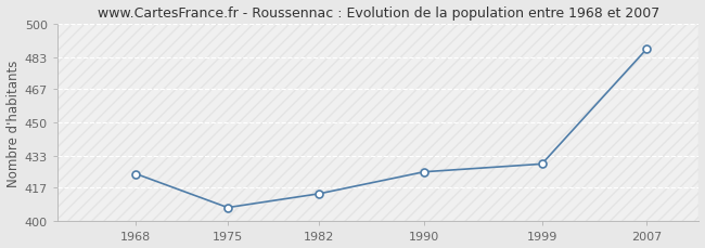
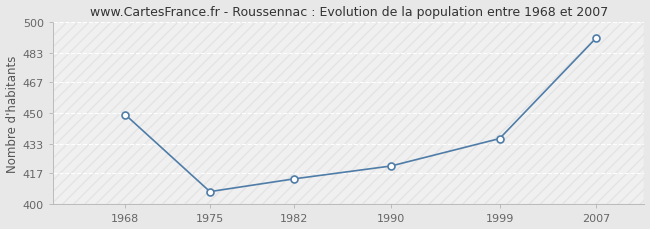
1968: 424 -> 449
1990: 425 -> 421
1999: 429 -> 436
2007: 487 -> 491
